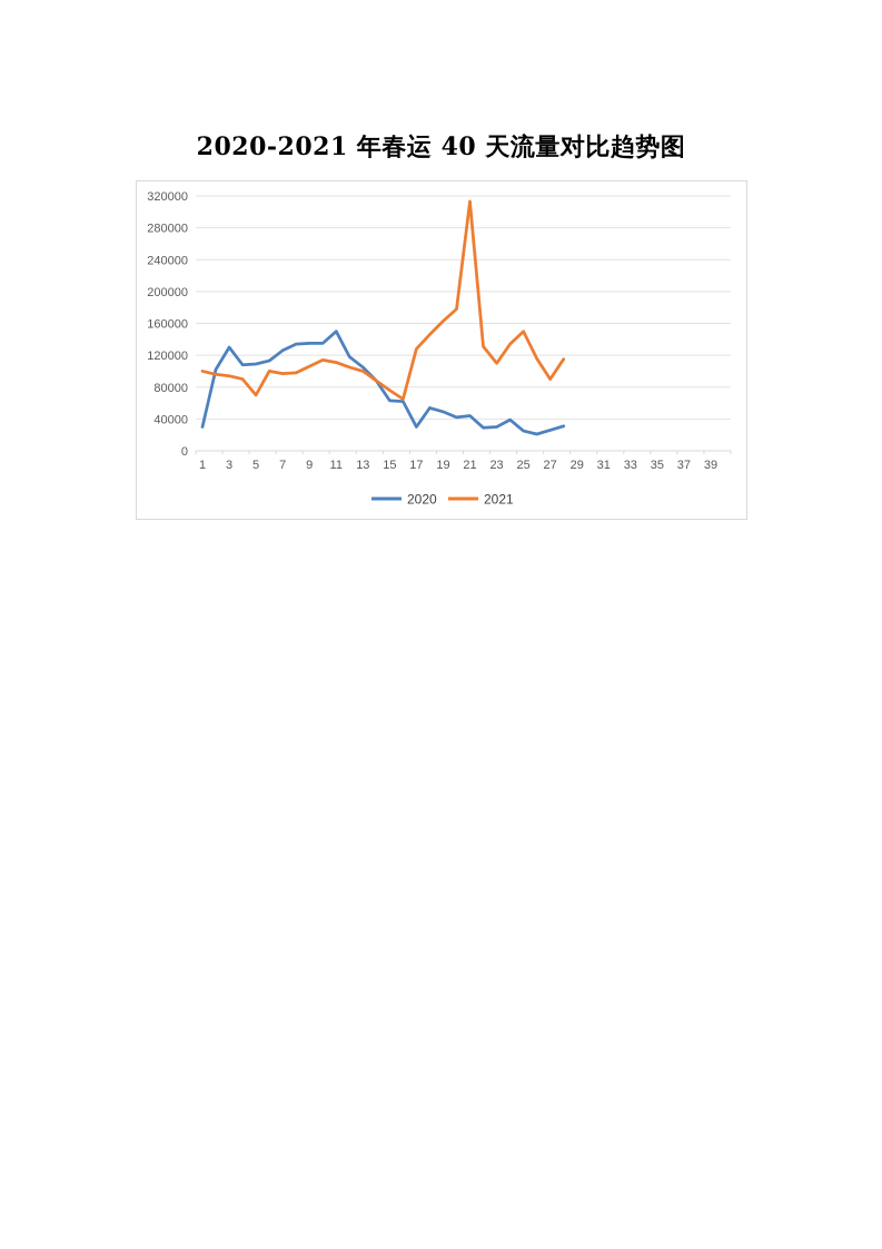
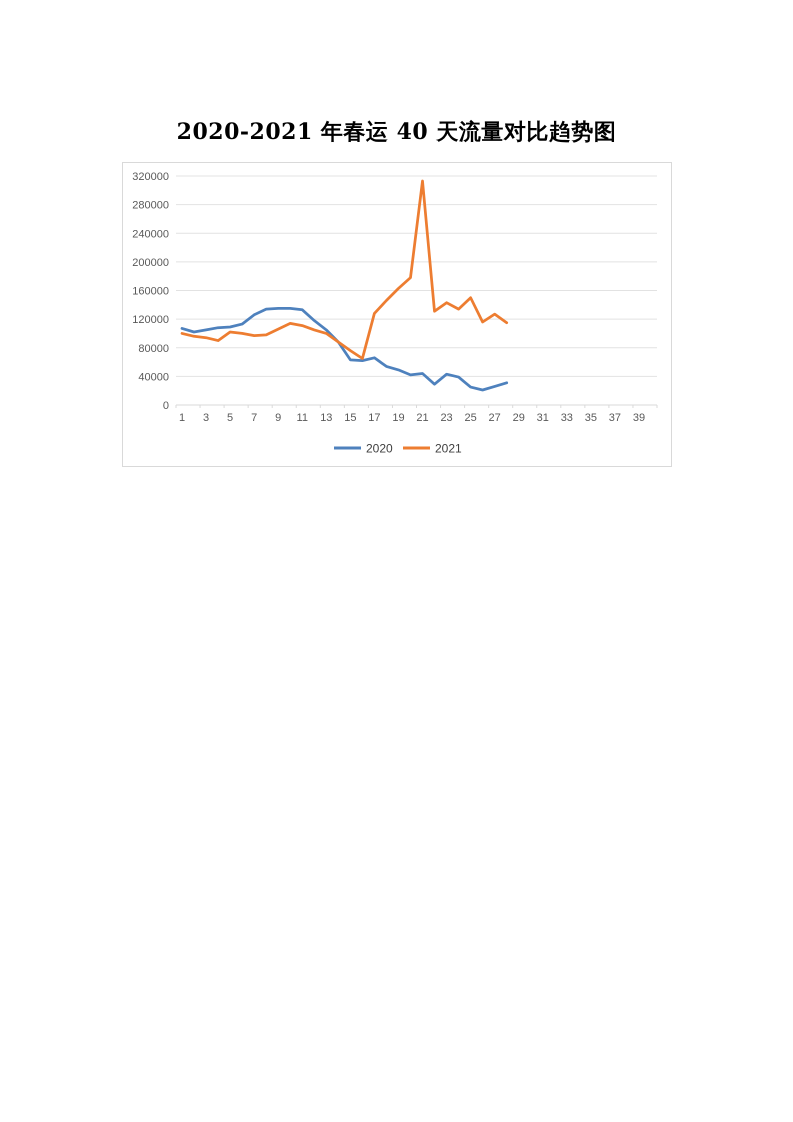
2020/1: 30000 -> 110000
2020/3: 130000 -> 100000
2021/5: 70000 -> 100000
2020/11: 150000 -> 130000
2020/17: 30000 -> 70000
2020/23: 30000 -> 40000
2021/23: 110000 -> 140000
2021/27: 90000 -> 130000
